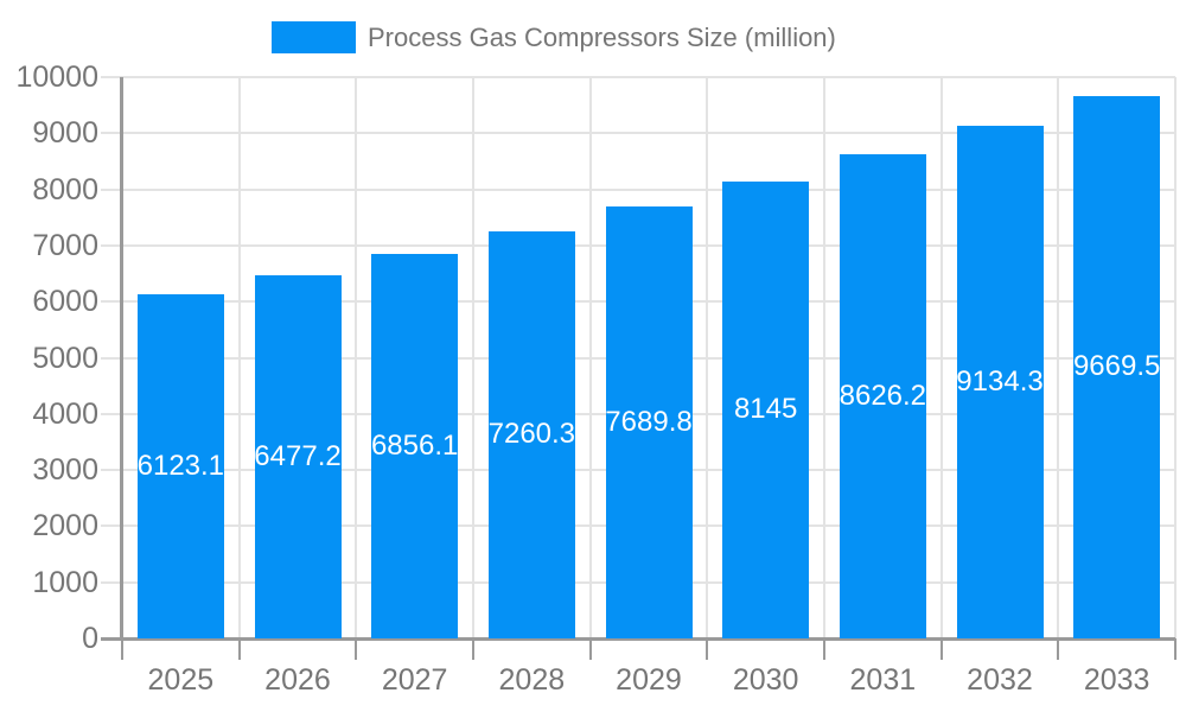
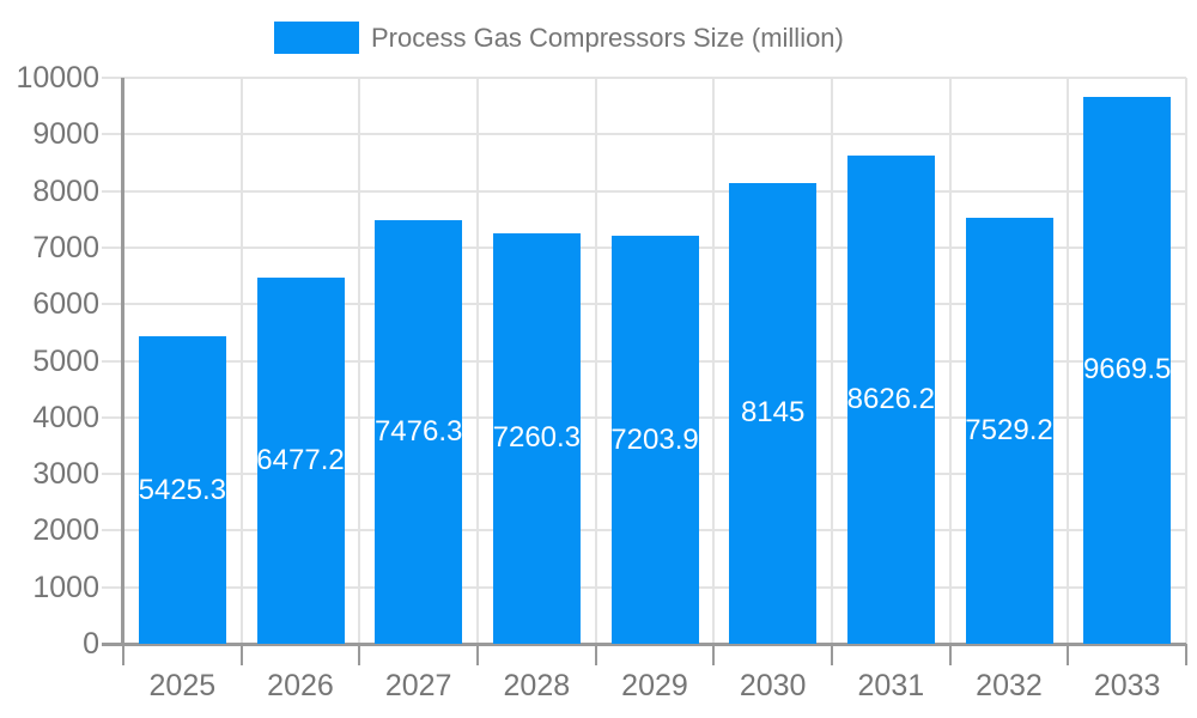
2025: 6123.1 -> 5425.3
2027: 6856.1 -> 7476.3
2029: 7689.8 -> 7203.9
2032: 9134.3 -> 7529.2
